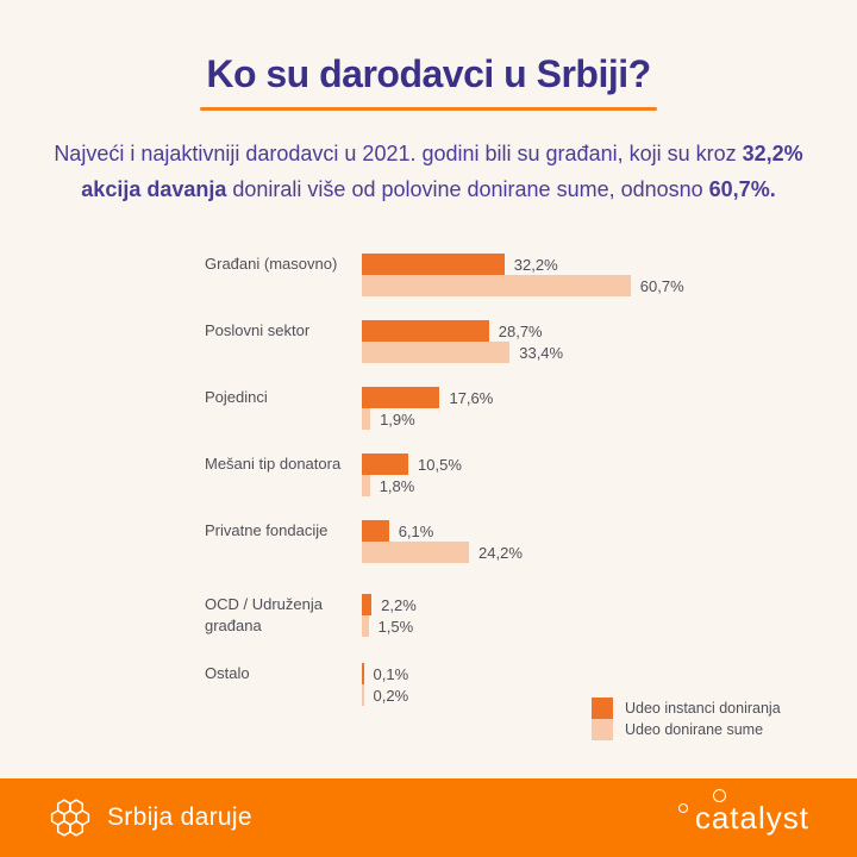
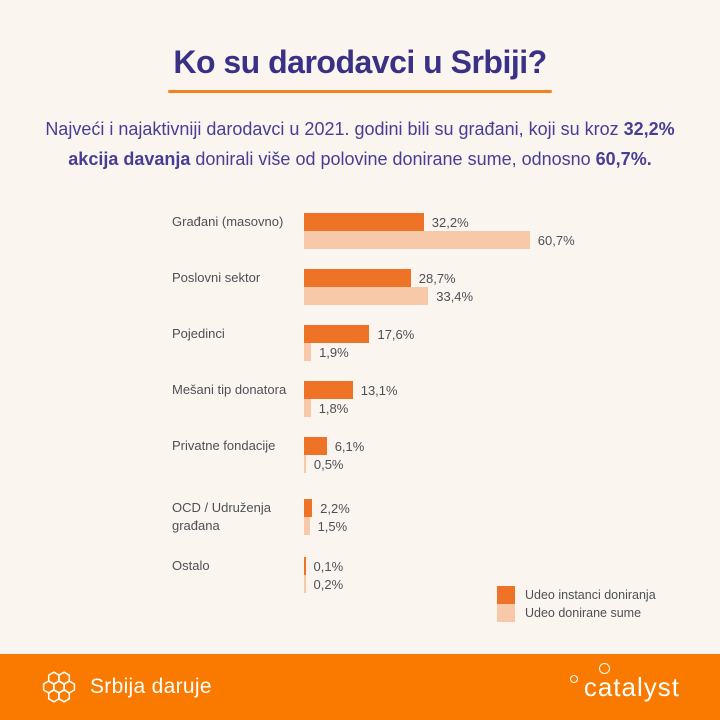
Udeo instanci doniranja/Mešani tip donatora: 10,5% -> 13,1%
Udeo donirane sume/Privatne fondacije: 24,2% -> 0,5%
